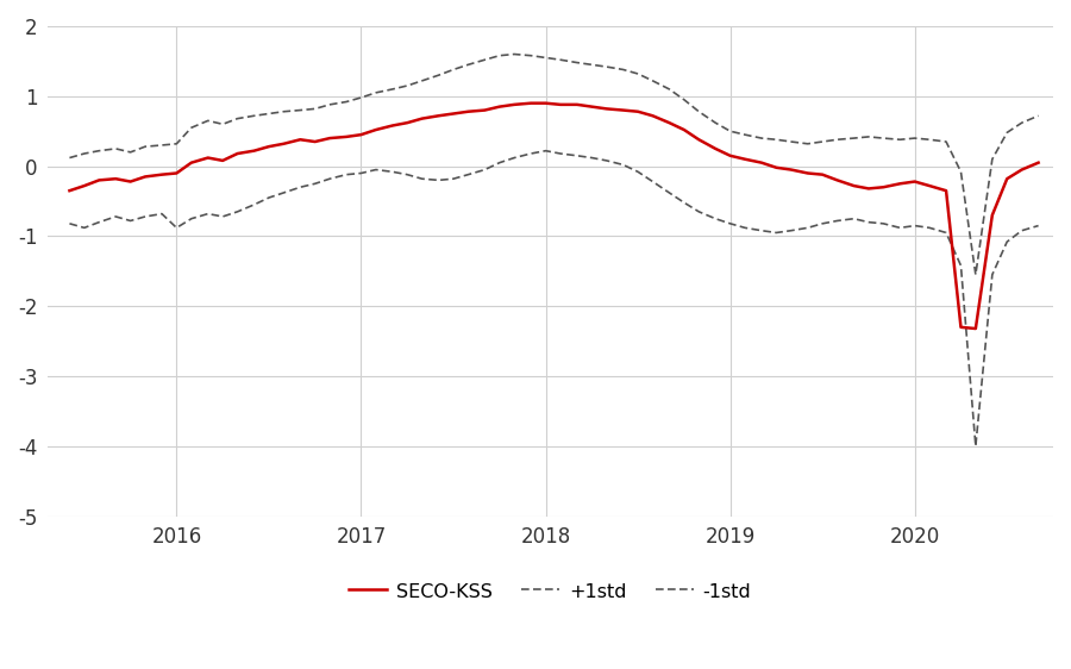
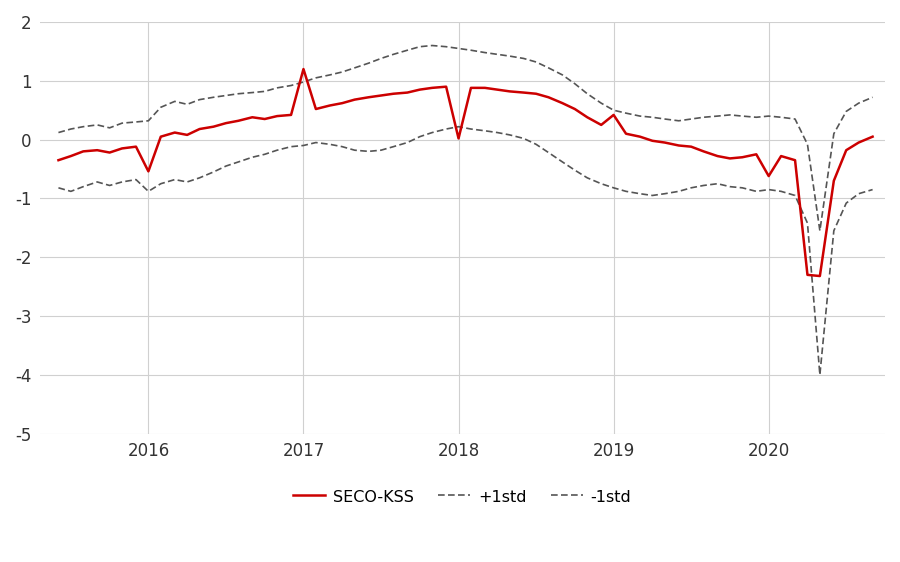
SECO-KSS/2016: -0.10 -> -0.54
SECO-KSS/2017: 0.45 -> 1.20
SECO-KSS/2018: 0.90 -> 0.02
SECO-KSS/2019: 0.15 -> 0.42
SECO-KSS/2020: -0.22 -> -0.62
